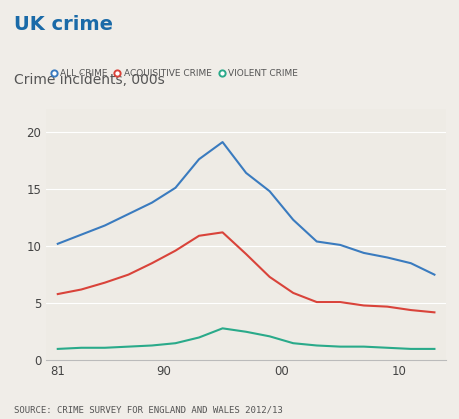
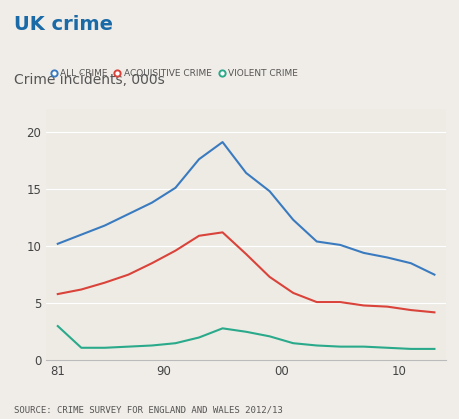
VIOLENT CRIME/81: 1.0 -> 3.0
